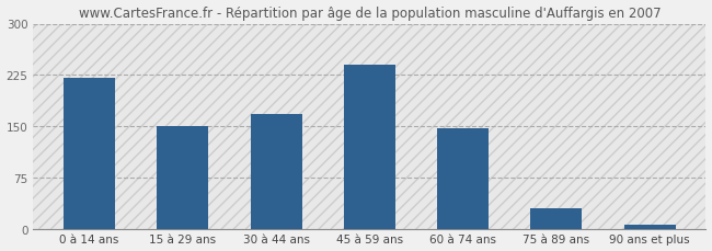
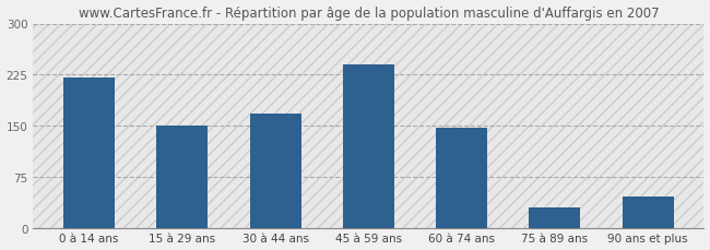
90 ans et plus: 5 -> 46
